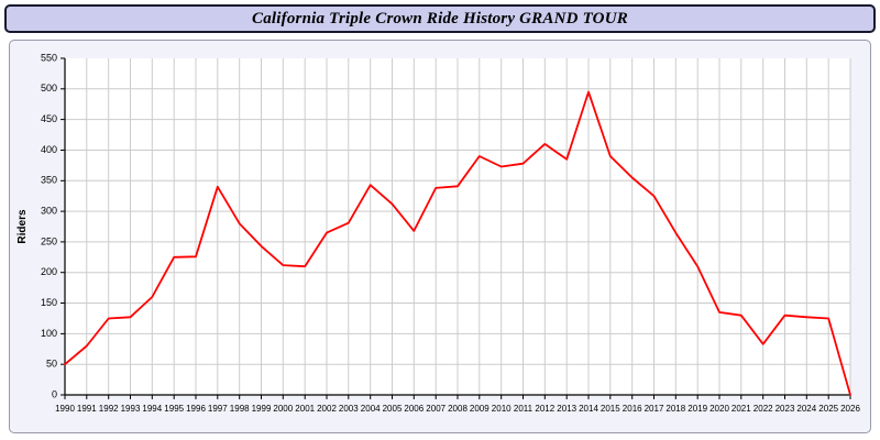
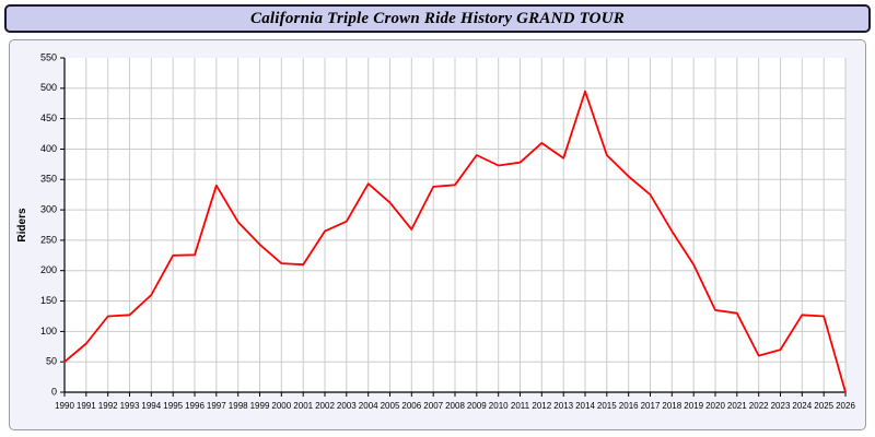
2022: 80 -> 60
2023: 130 -> 70
